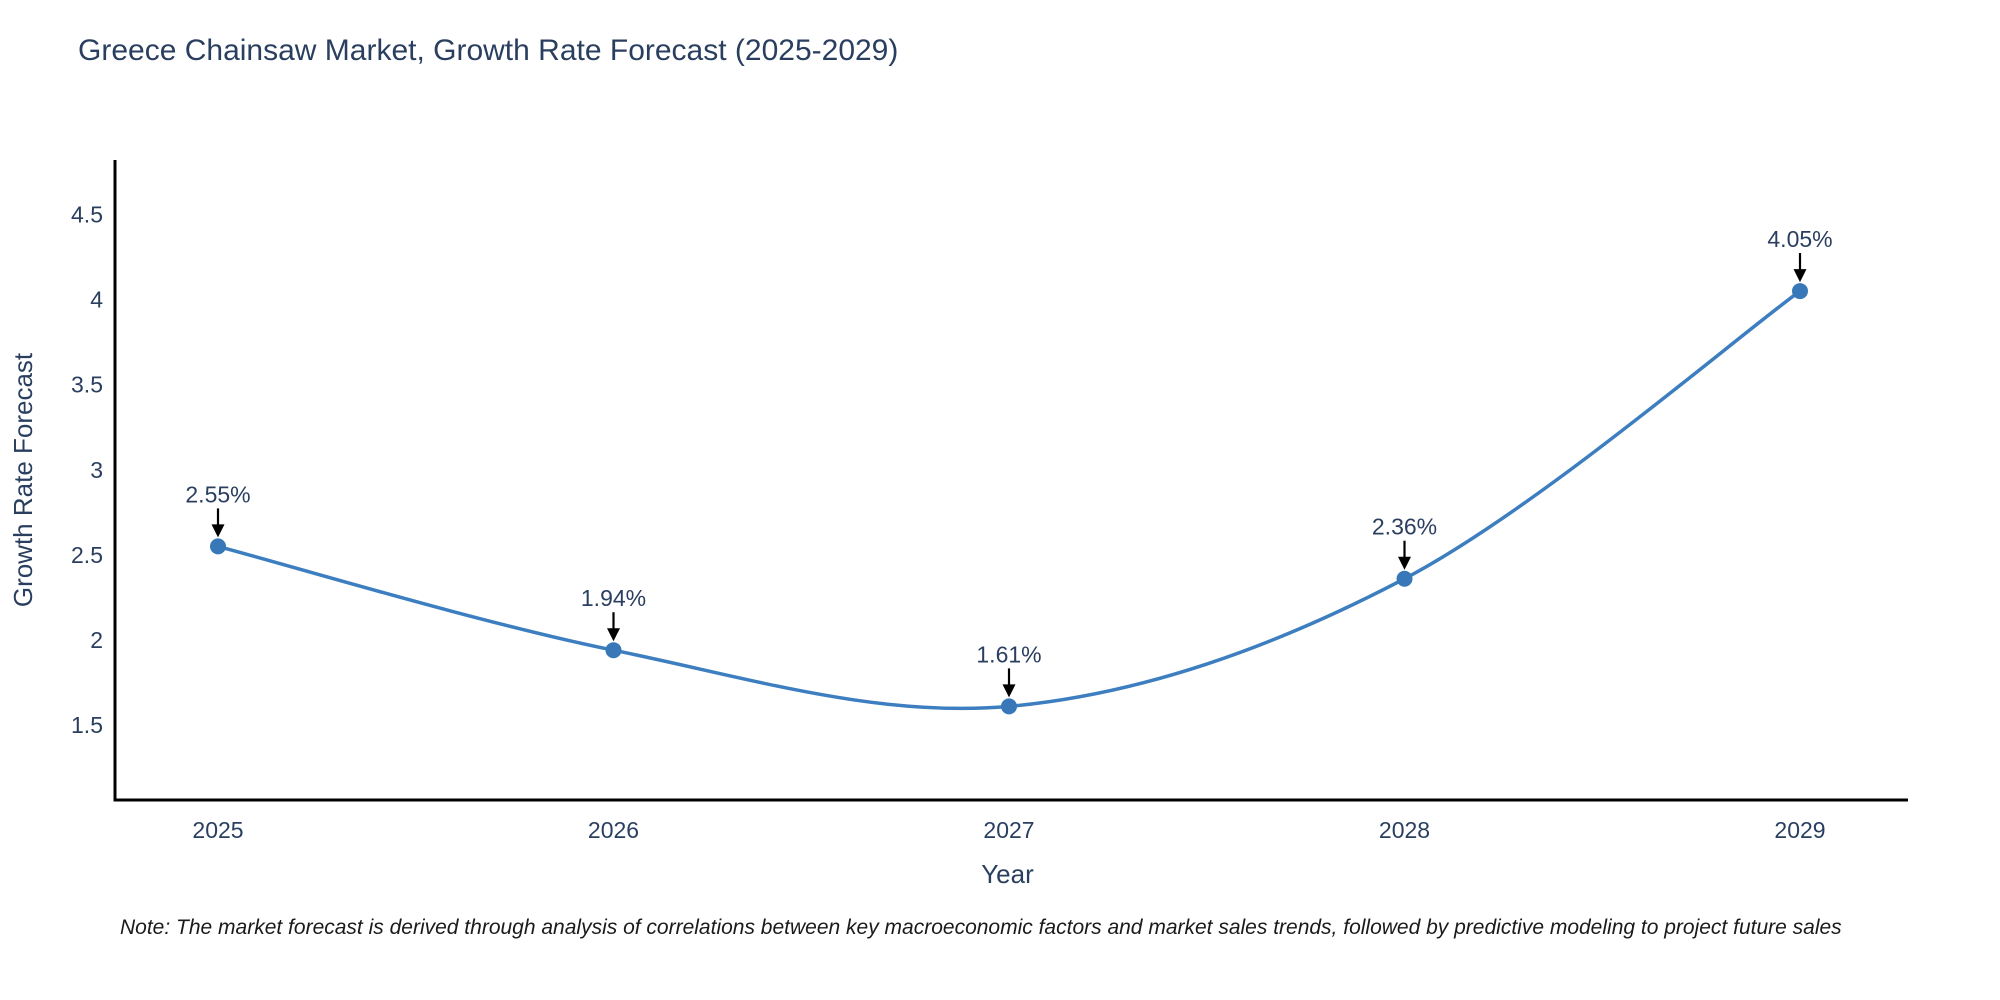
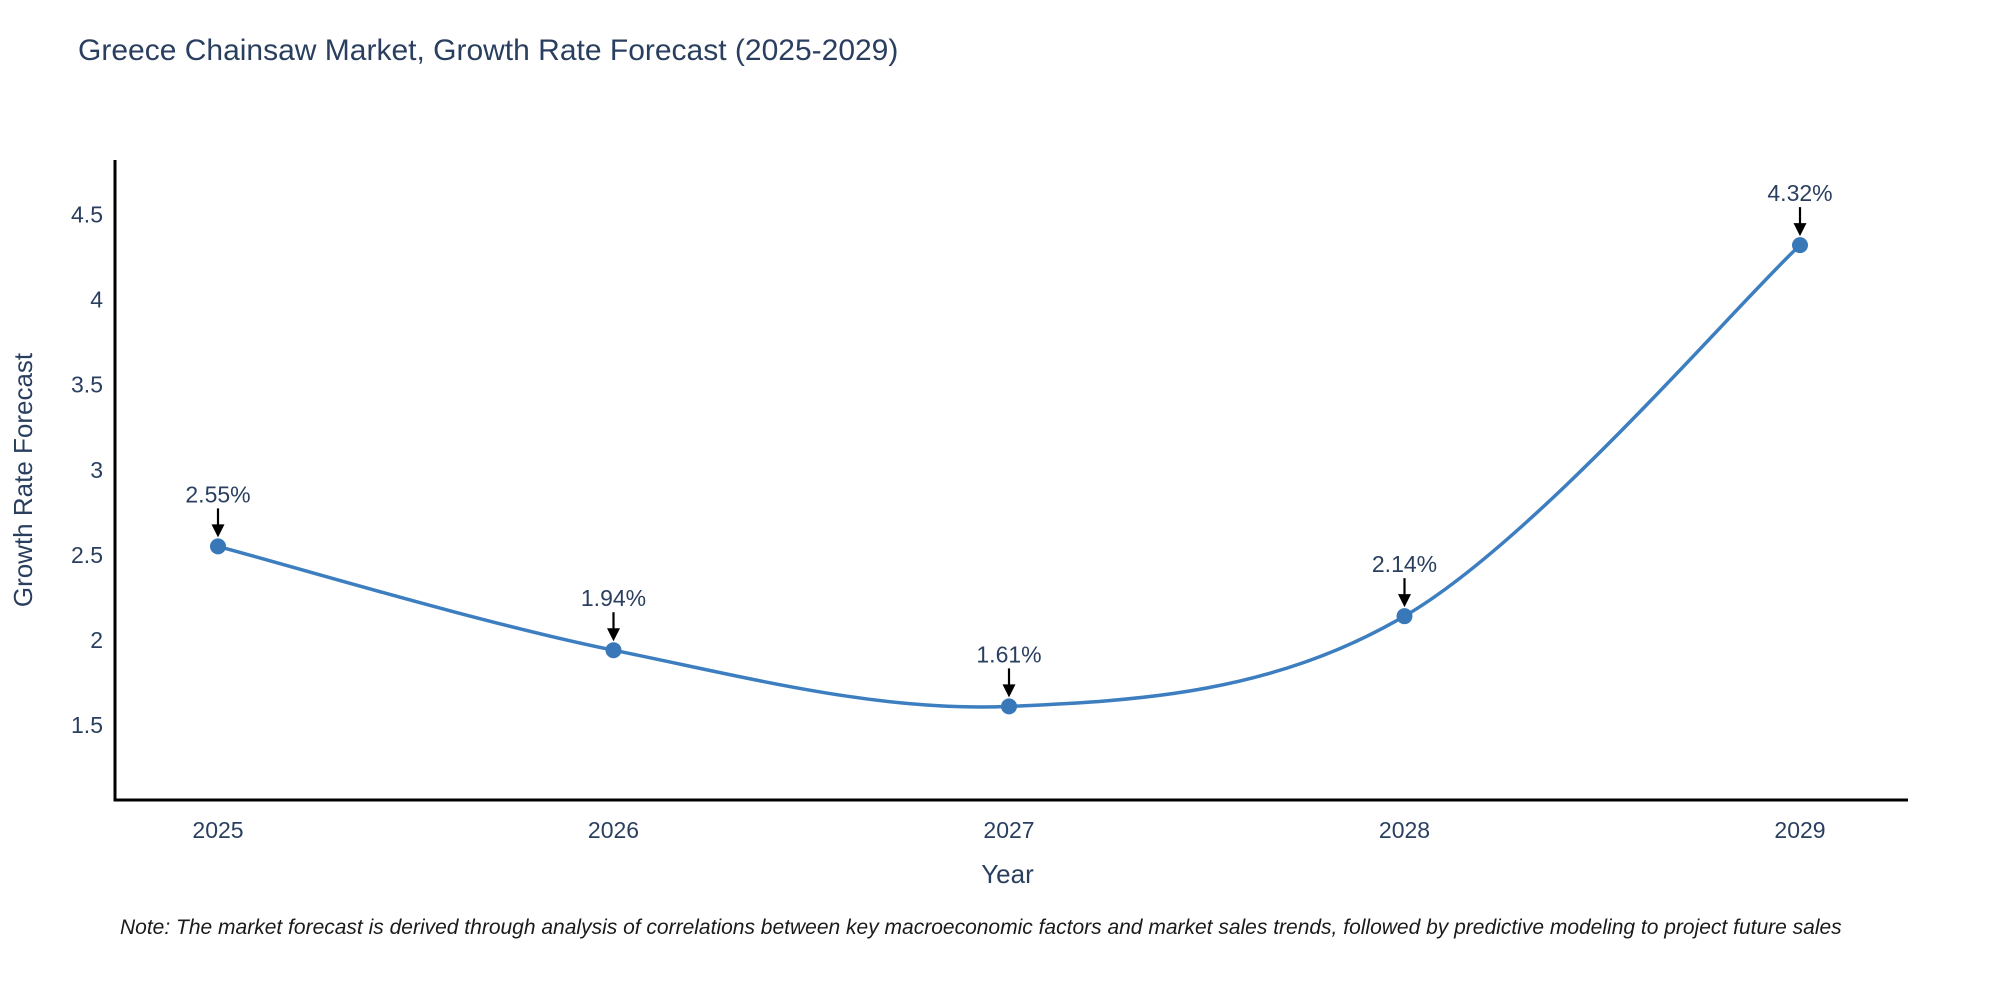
2028: 2.36% -> 2.14%
2029: 4.05% -> 4.32%
